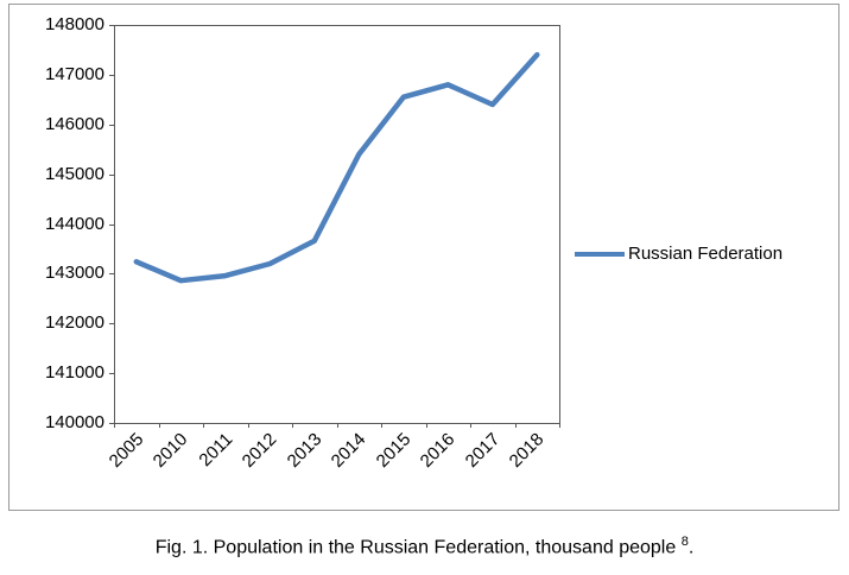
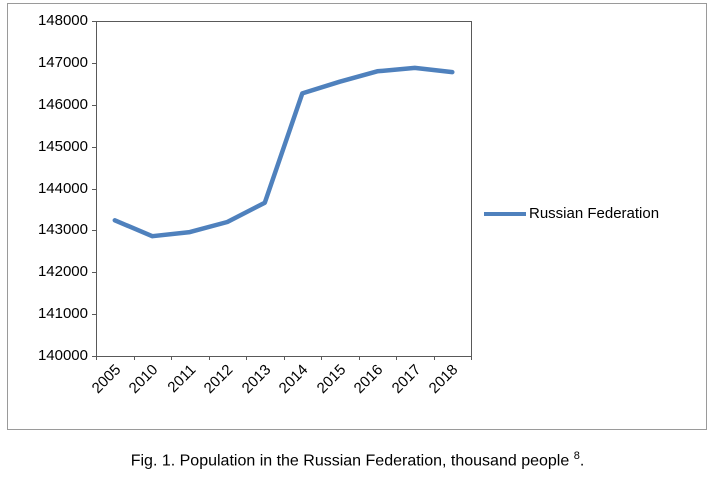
2014: 145400 -> 146300
2017: 146400 -> 146900
2018: 147400 -> 146800
